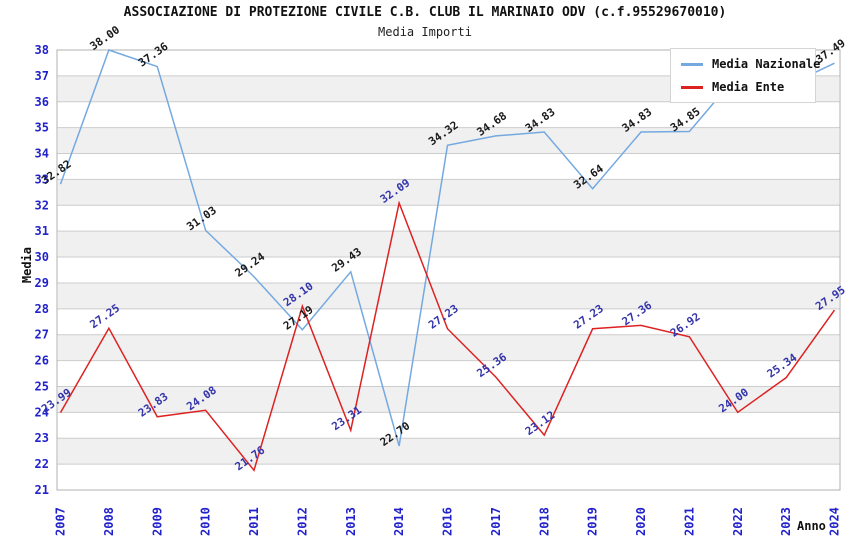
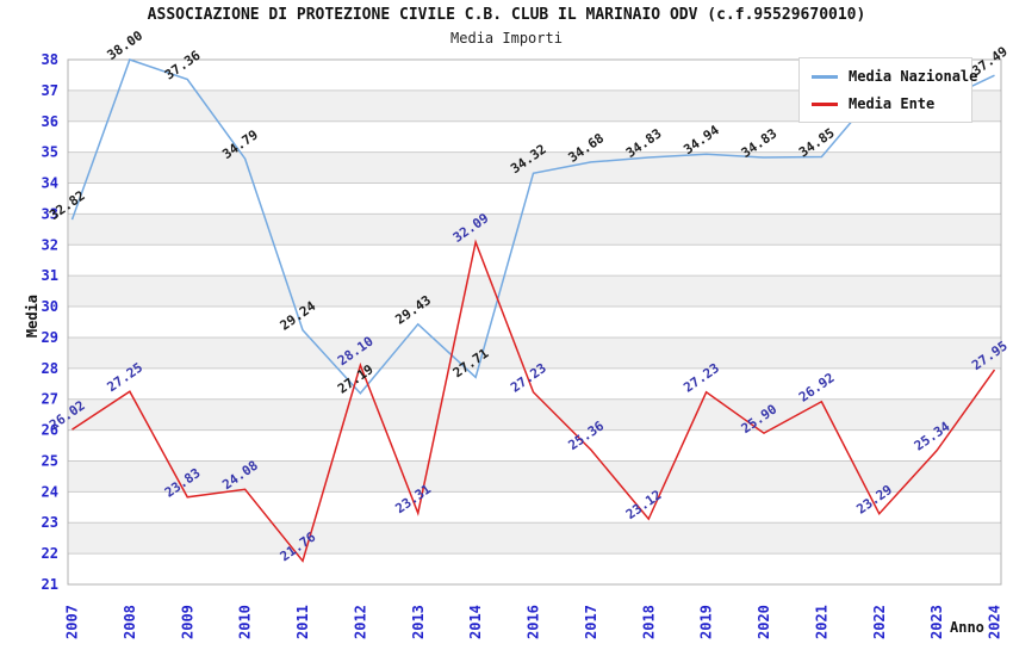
Media Ente/2007: 23.99 -> 26.02
Media Nazionale/2010: 31.03 -> 34.79
Media Nazionale/2014: 22.70 -> 27.71
Media Nazionale/2019: 32.64 -> 34.94
Media Ente/2020: 27.36 -> 25.90
Media Ente/2022: 24.00 -> 23.29
